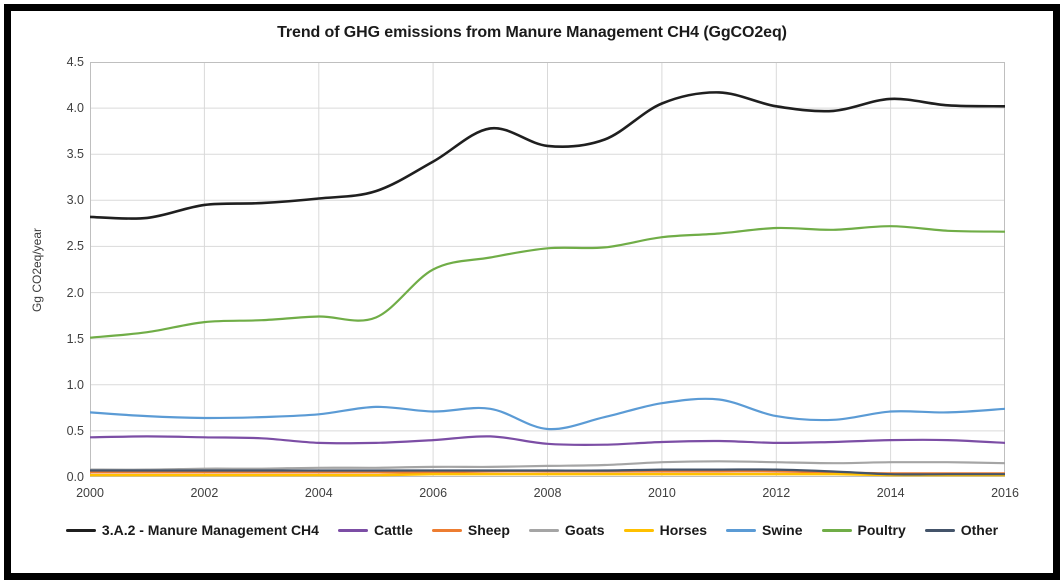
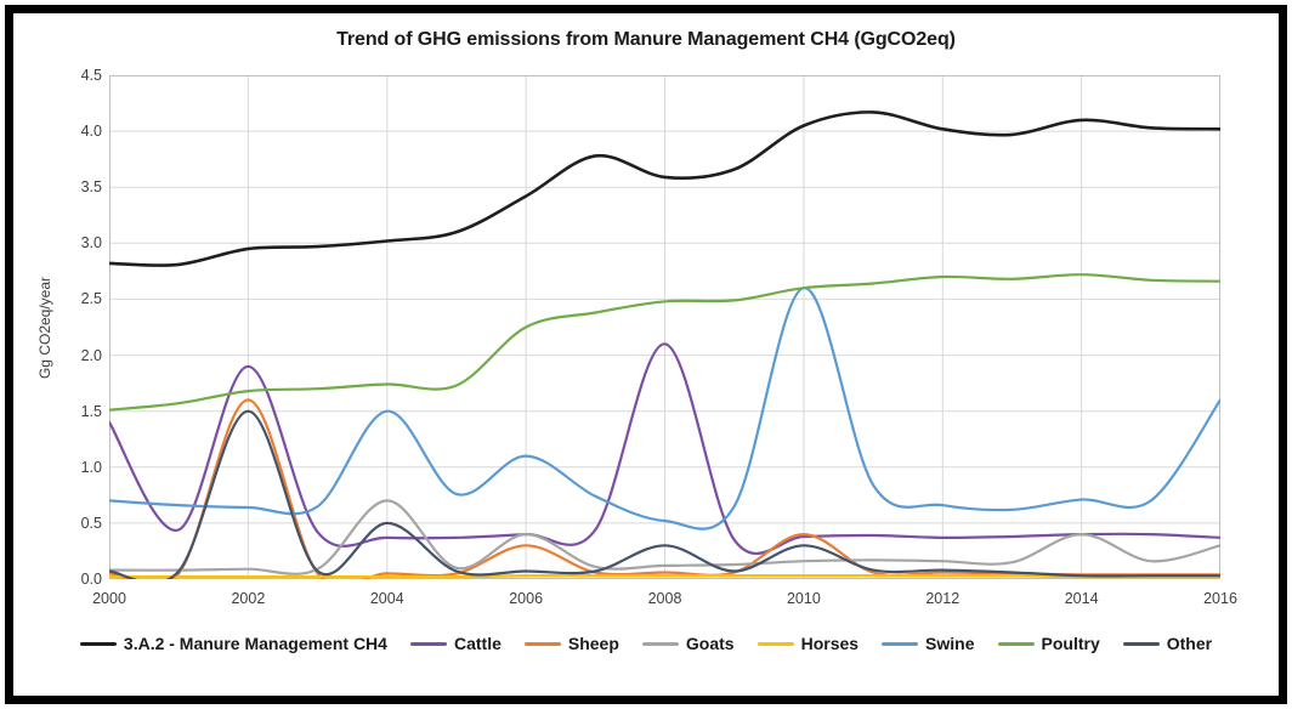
Cattle/2000: 0.4 -> 1.4
Cattle/2002: 0.4 -> 1.9
Sheep/2002: 0.1 -> 1.6
Other/2002: 0.1 -> 1.5
Goats/2004: 0.1 -> 0.7
Swine/2004: 0.7 -> 1.5
Other/2004: 0.1 -> 0.5
Sheep/2006: 0.1 -> 0.3
Goats/2006: 0.1 -> 0.4
Swine/2006: 0.7 -> 1.1
Cattle/2008: 0.4 -> 2.1
Other/2008: 0.1 -> 0.3
Sheep/2010: 0.1 -> 0.4
Swine/2010: 0.8 -> 2.6
Other/2010: 0.1 -> 0.3
Goats/2014: 0.2 -> 0.4
Goats/2016: 0.1 -> 0.3
Swine/2016: 0.7 -> 1.6
